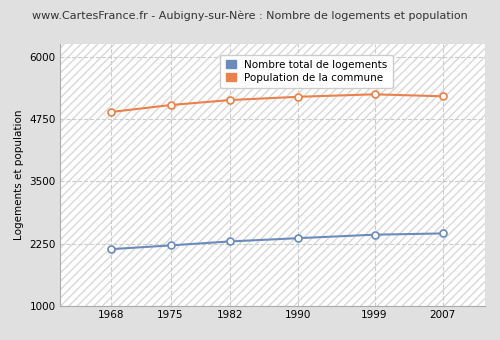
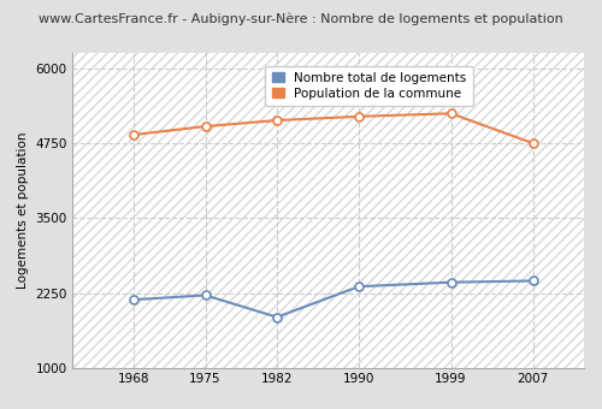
Nombre total de logements/1982: 2300 -> 1850
Population de la commune/2007: 5200 -> 4750
